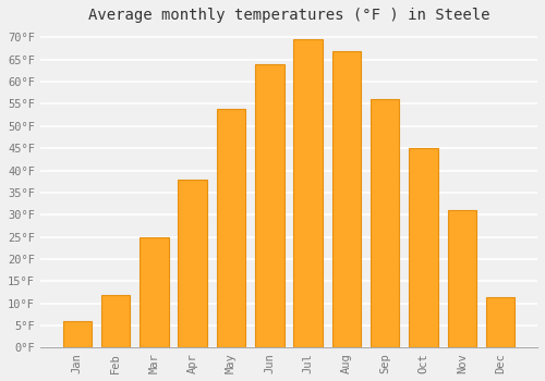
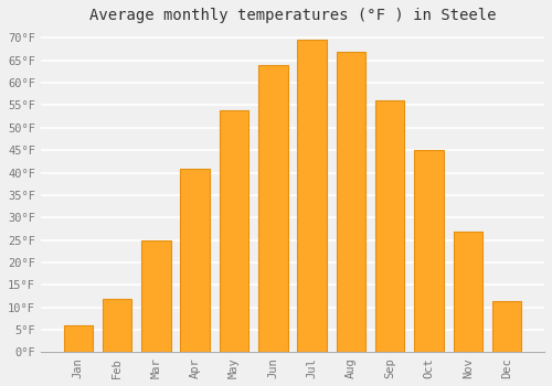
Apr: 38.0°F -> 41.0°F
Nov: 31.0°F -> 27.0°F
